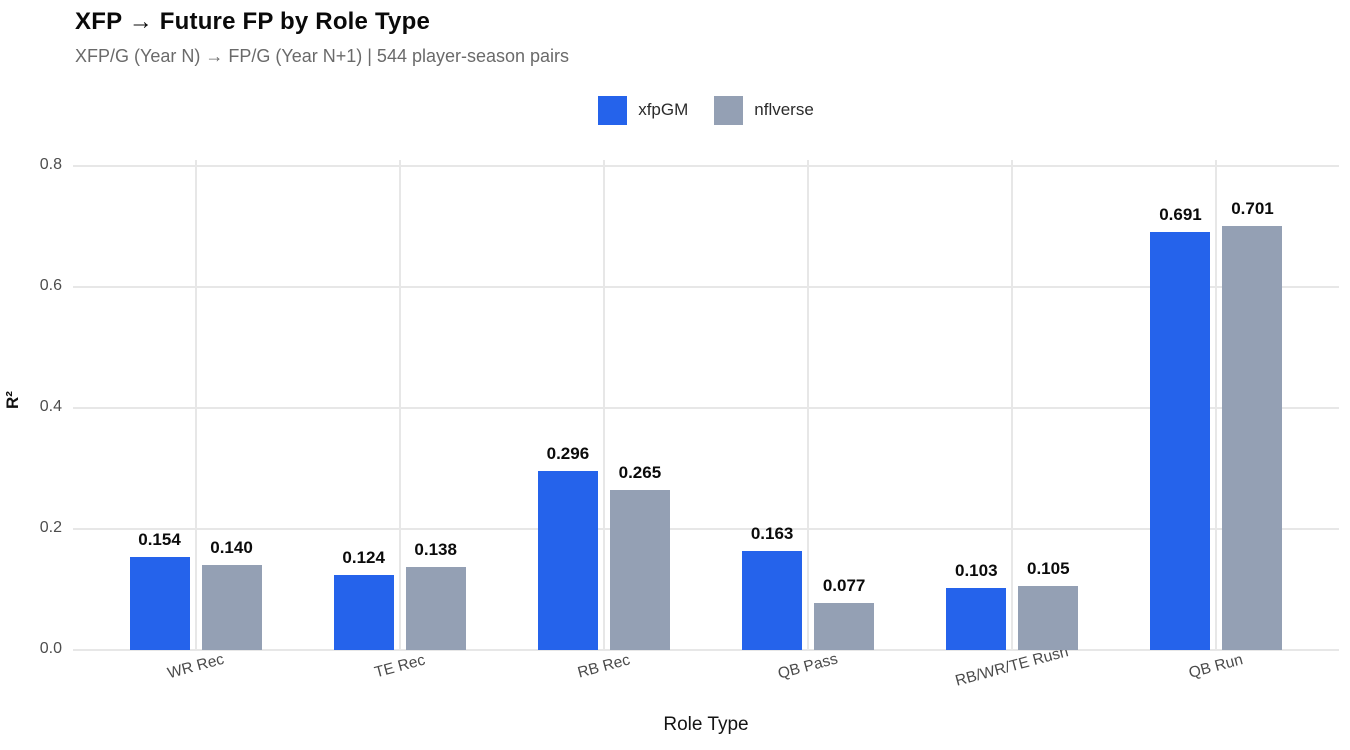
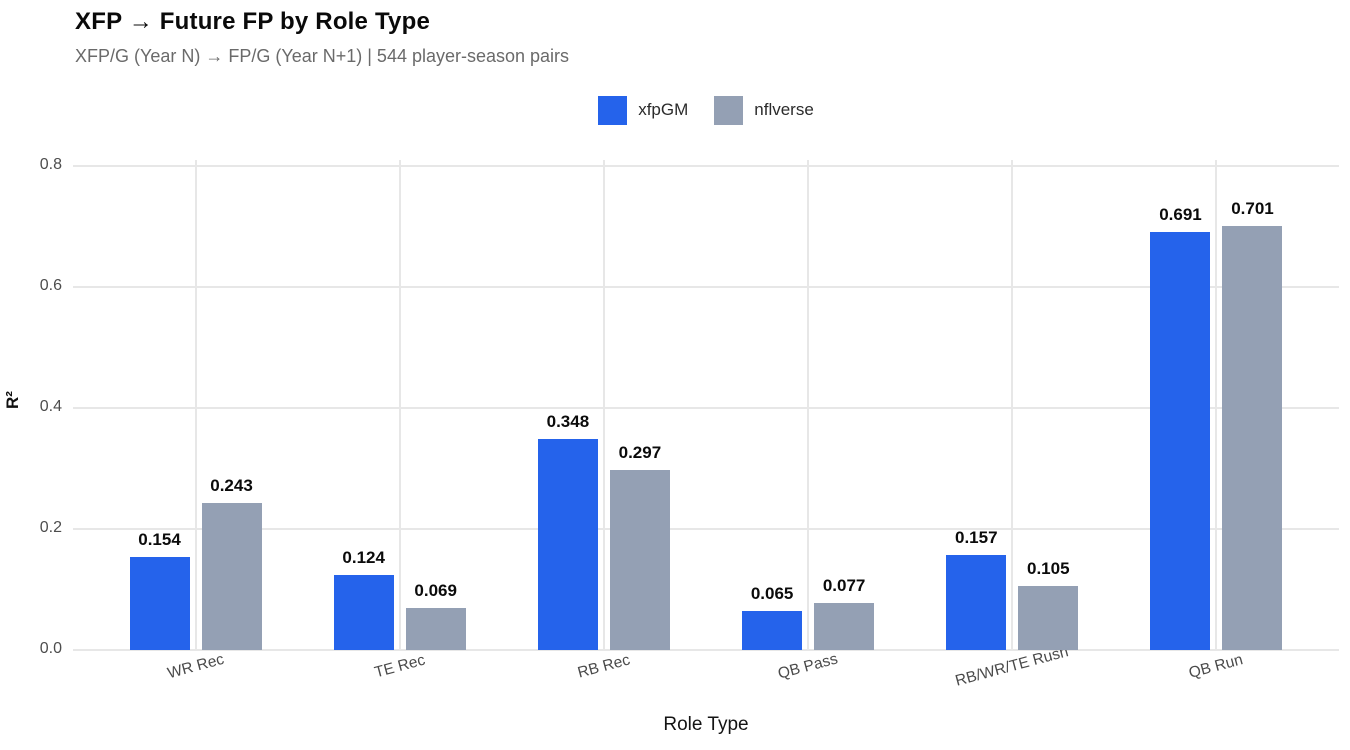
nflverse/WR Rec: 0.140 -> 0.243
nflverse/TE Rec: 0.138 -> 0.069
xfpGM/RB Rec: 0.296 -> 0.348
nflverse/RB Rec: 0.265 -> 0.297
xfpGM/QB Pass: 0.163 -> 0.065
xfpGM/RB/WR/TE Rush: 0.103 -> 0.157
